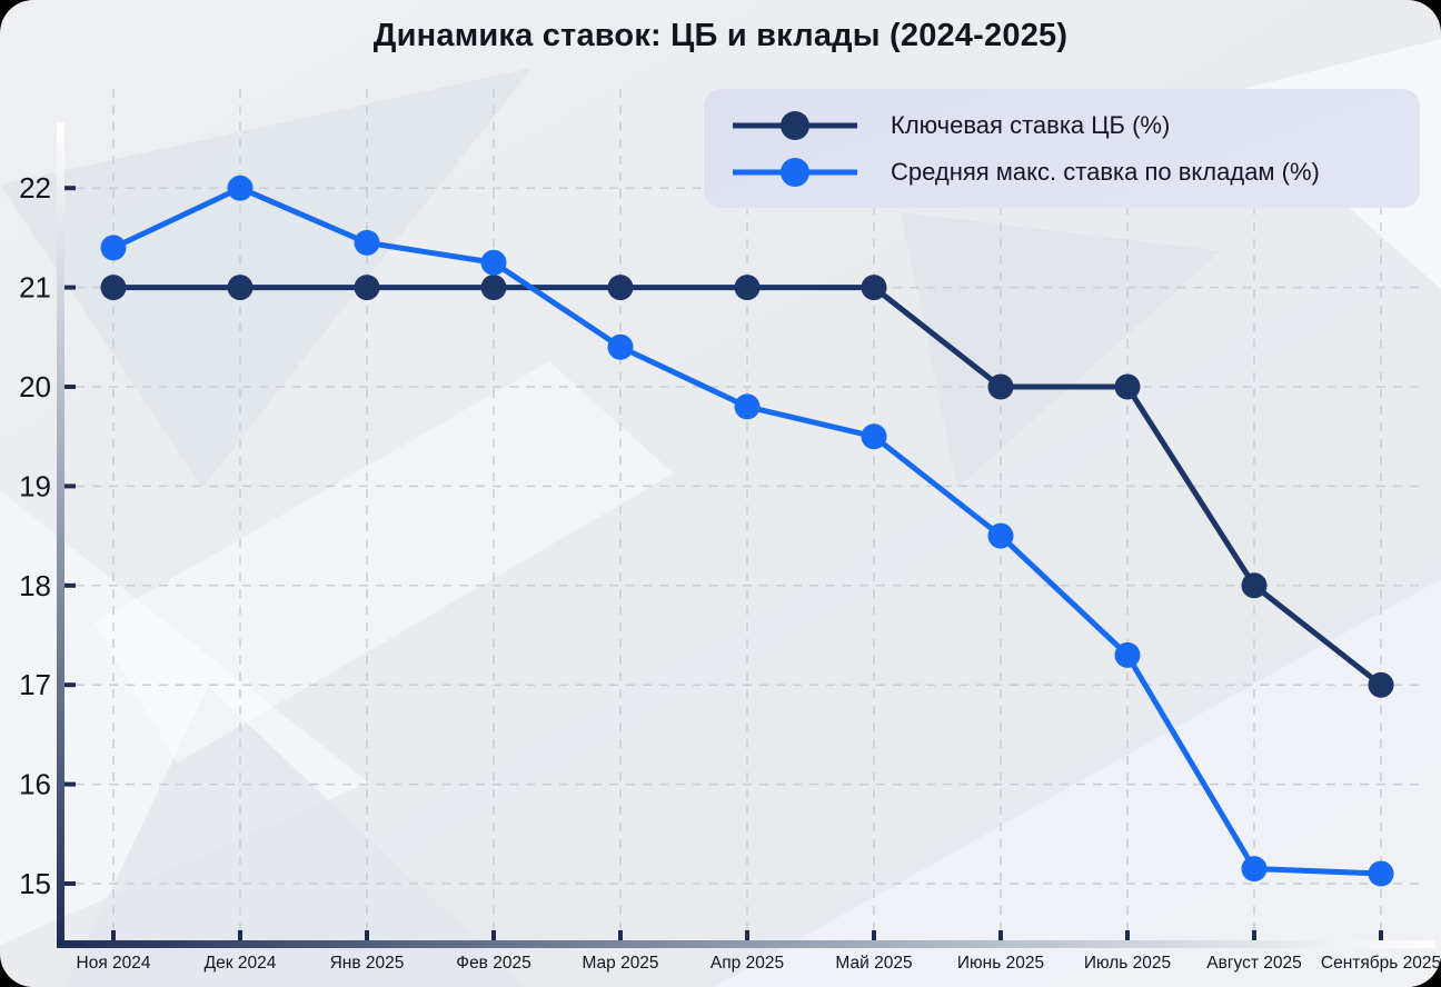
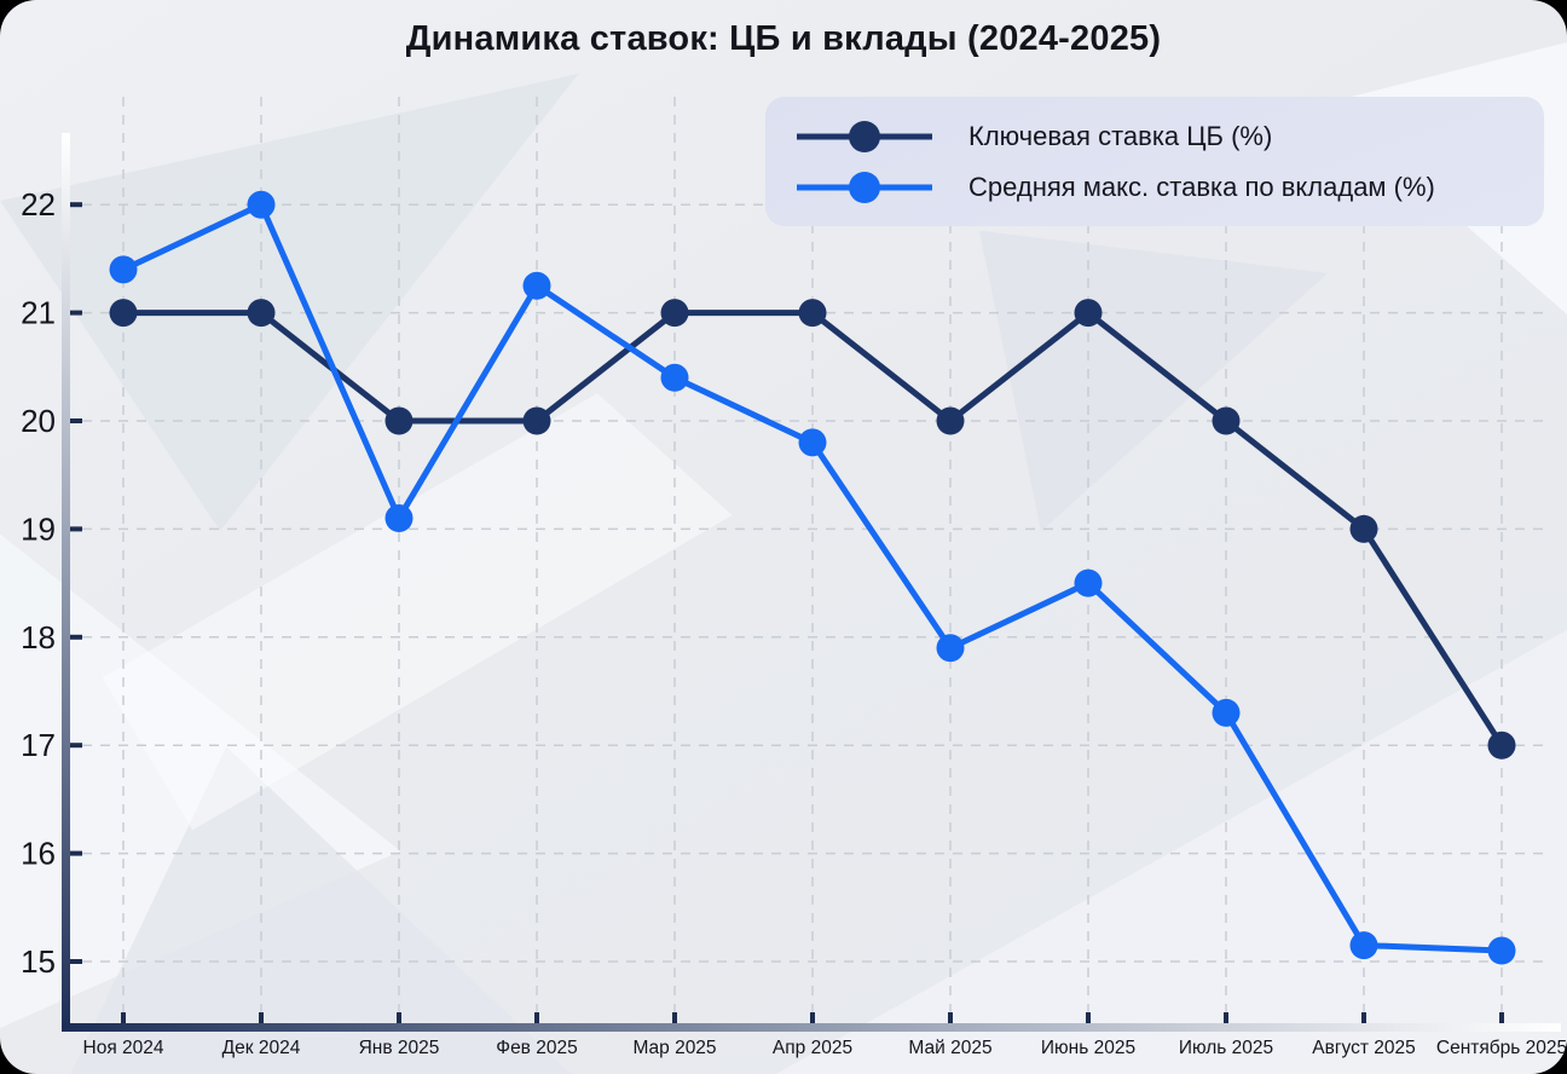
Ключевая ставка ЦБ (%)/Янв 2025: 21 -> 20
Средняя макс. ставка по вкладам (%)/Янв 2025: 21.4 -> 19.1
Ключевая ставка ЦБ (%)/Фев 2025: 21 -> 20
Ключевая ставка ЦБ (%)/Май 2025: 21 -> 20
Средняя макс. ставка по вкладам (%)/Май 2025: 19.5 -> 17.9
Ключевая ставка ЦБ (%)/Июнь 2025: 20 -> 21
Ключевая ставка ЦБ (%)/Август 2025: 18 -> 19
